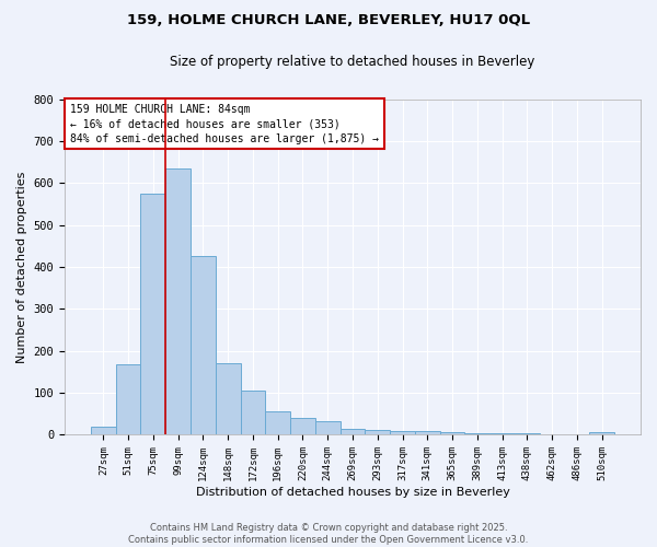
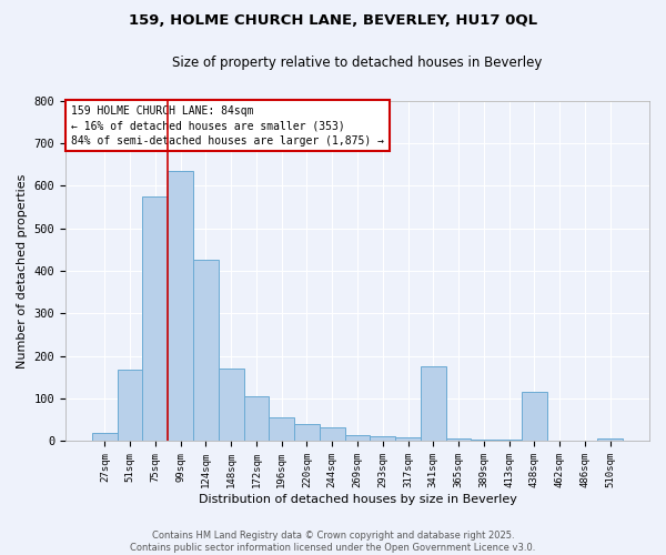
341sqm: 8 -> 175
438sqm: 3 -> 115
